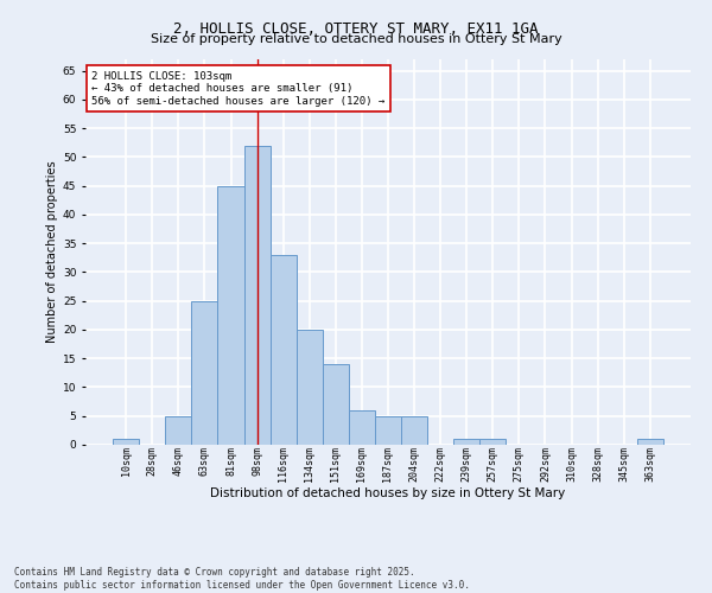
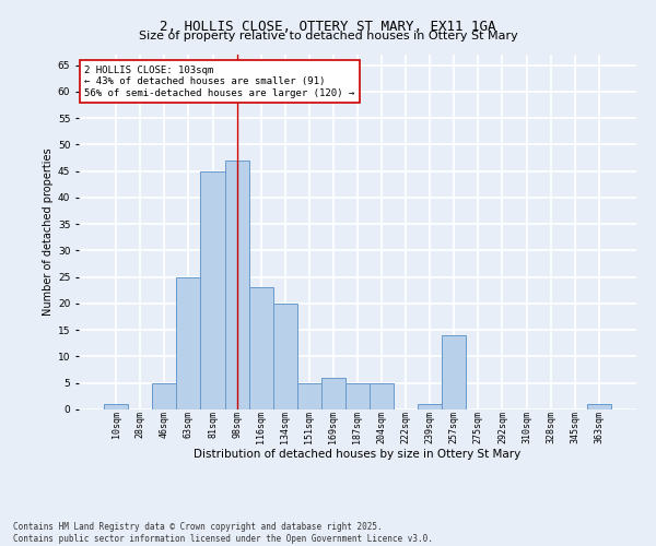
98sqm: 52 -> 47
116sqm: 33 -> 23
151sqm: 14 -> 5
257sqm: 1 -> 14
